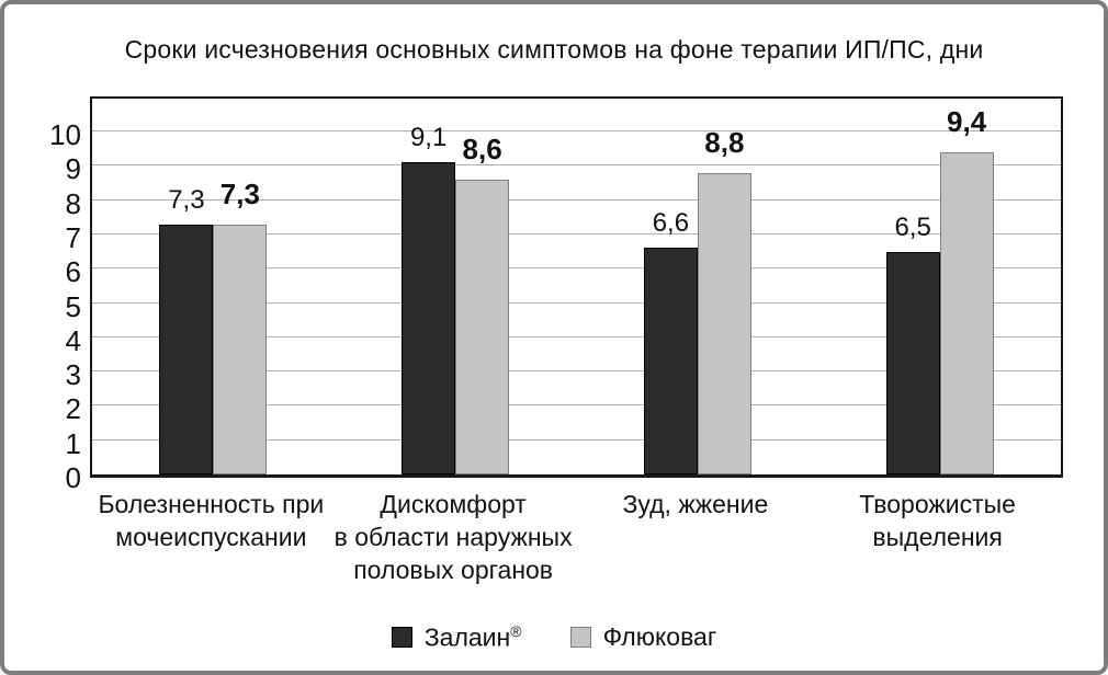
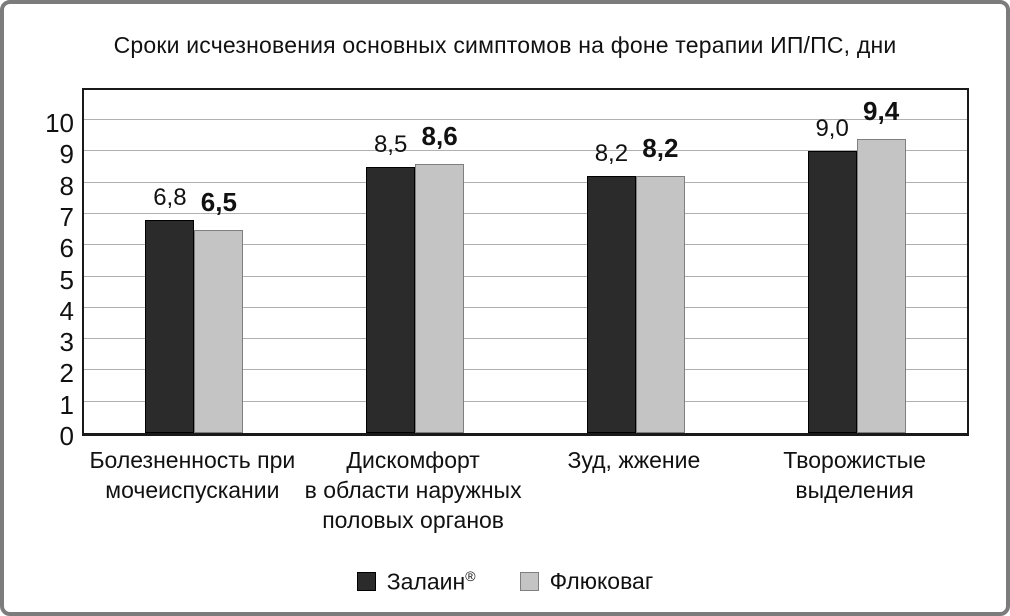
Залаин/Болезненность при мочеиспускании: 7,3 -> 6,8
Флюковаг/Болезненность при мочеиспускании: 7,3 -> 6,5
Залаин/Дискомфорт в области наружных половых органов: 9,1 -> 8,5
Залаин/Зуд, жжение: 6,6 -> 8,2
Флюковаг/Зуд, жжение: 8,8 -> 8,2
Залаин/Творожистые выделения: 6,5 -> 9,0
